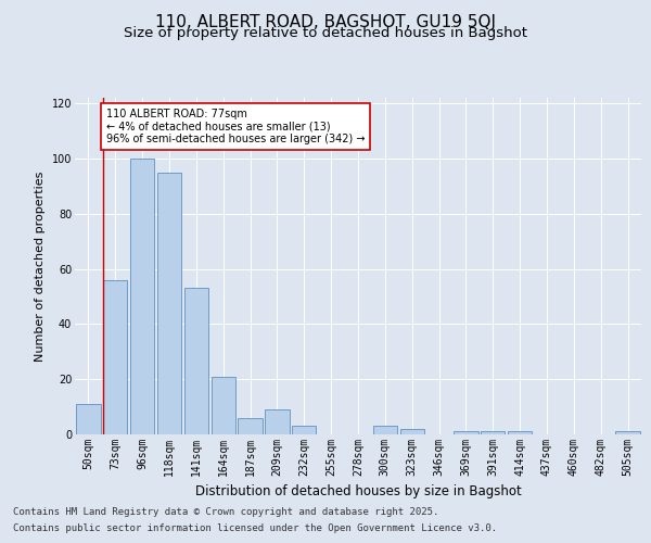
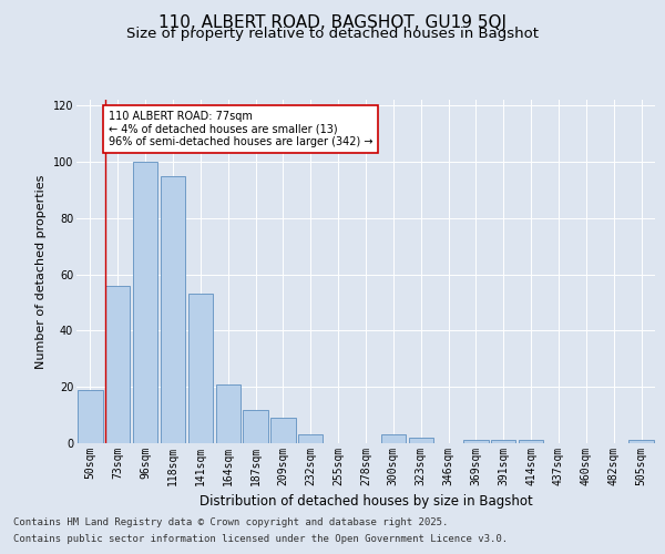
50sqm: 11 -> 19
187sqm: 6 -> 12
